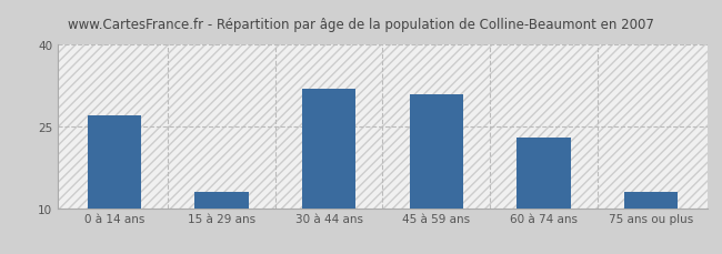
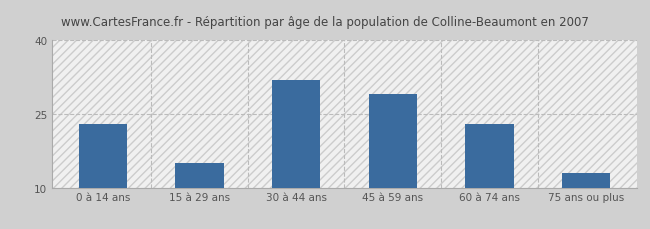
0 à 14 ans: 27 -> 23
15 à 29 ans: 13 -> 15
45 à 59 ans: 31 -> 29
